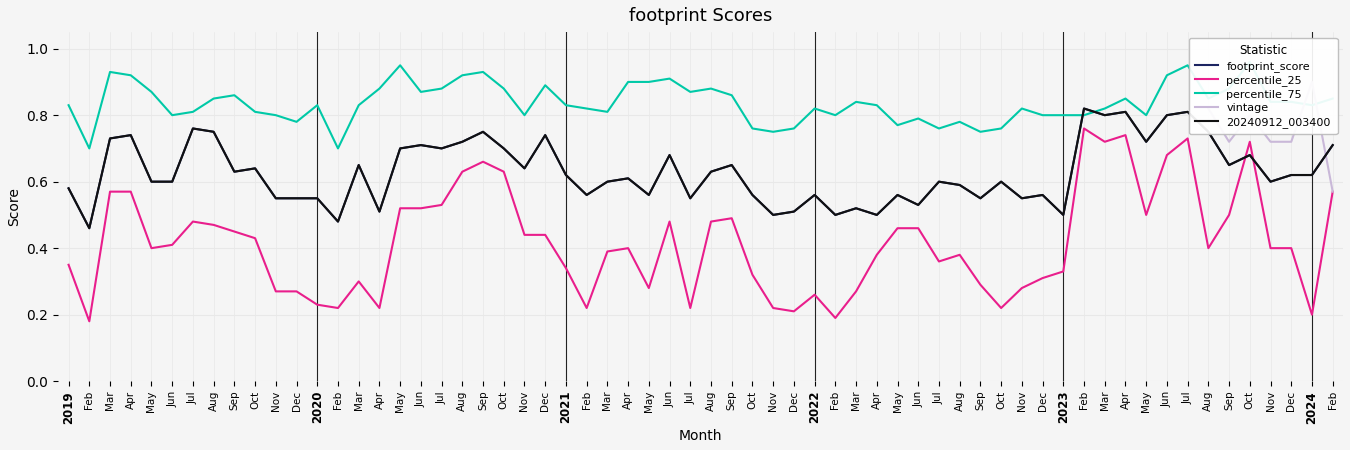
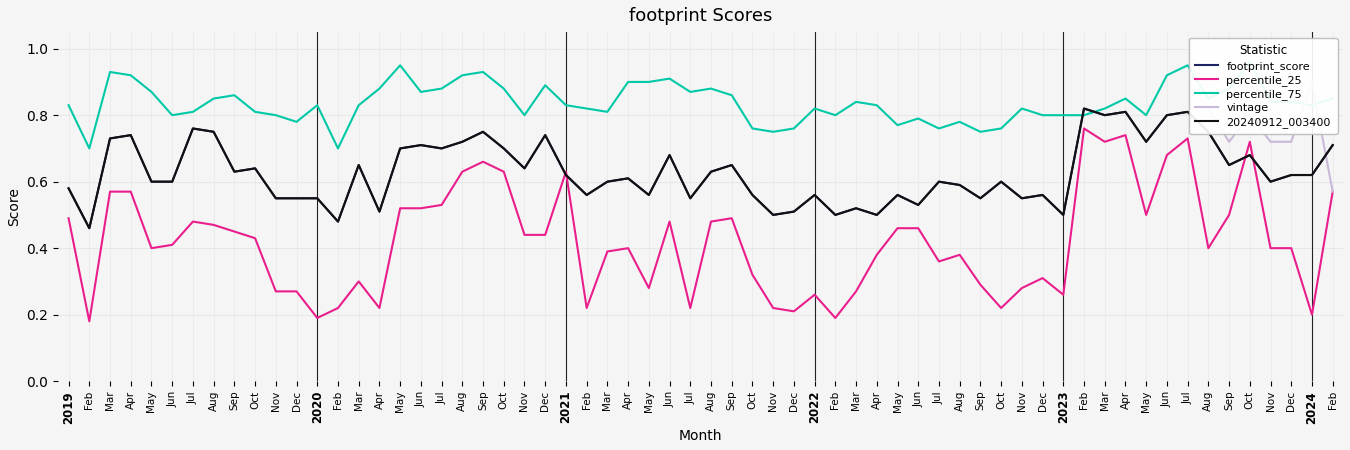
percentile_25/2019: 0.35 -> 0.49
percentile_25/2020: 0.23 -> 0.19
percentile_25/2021: 0.34 -> 0.63
percentile_25/2023: 0.33 -> 0.26
